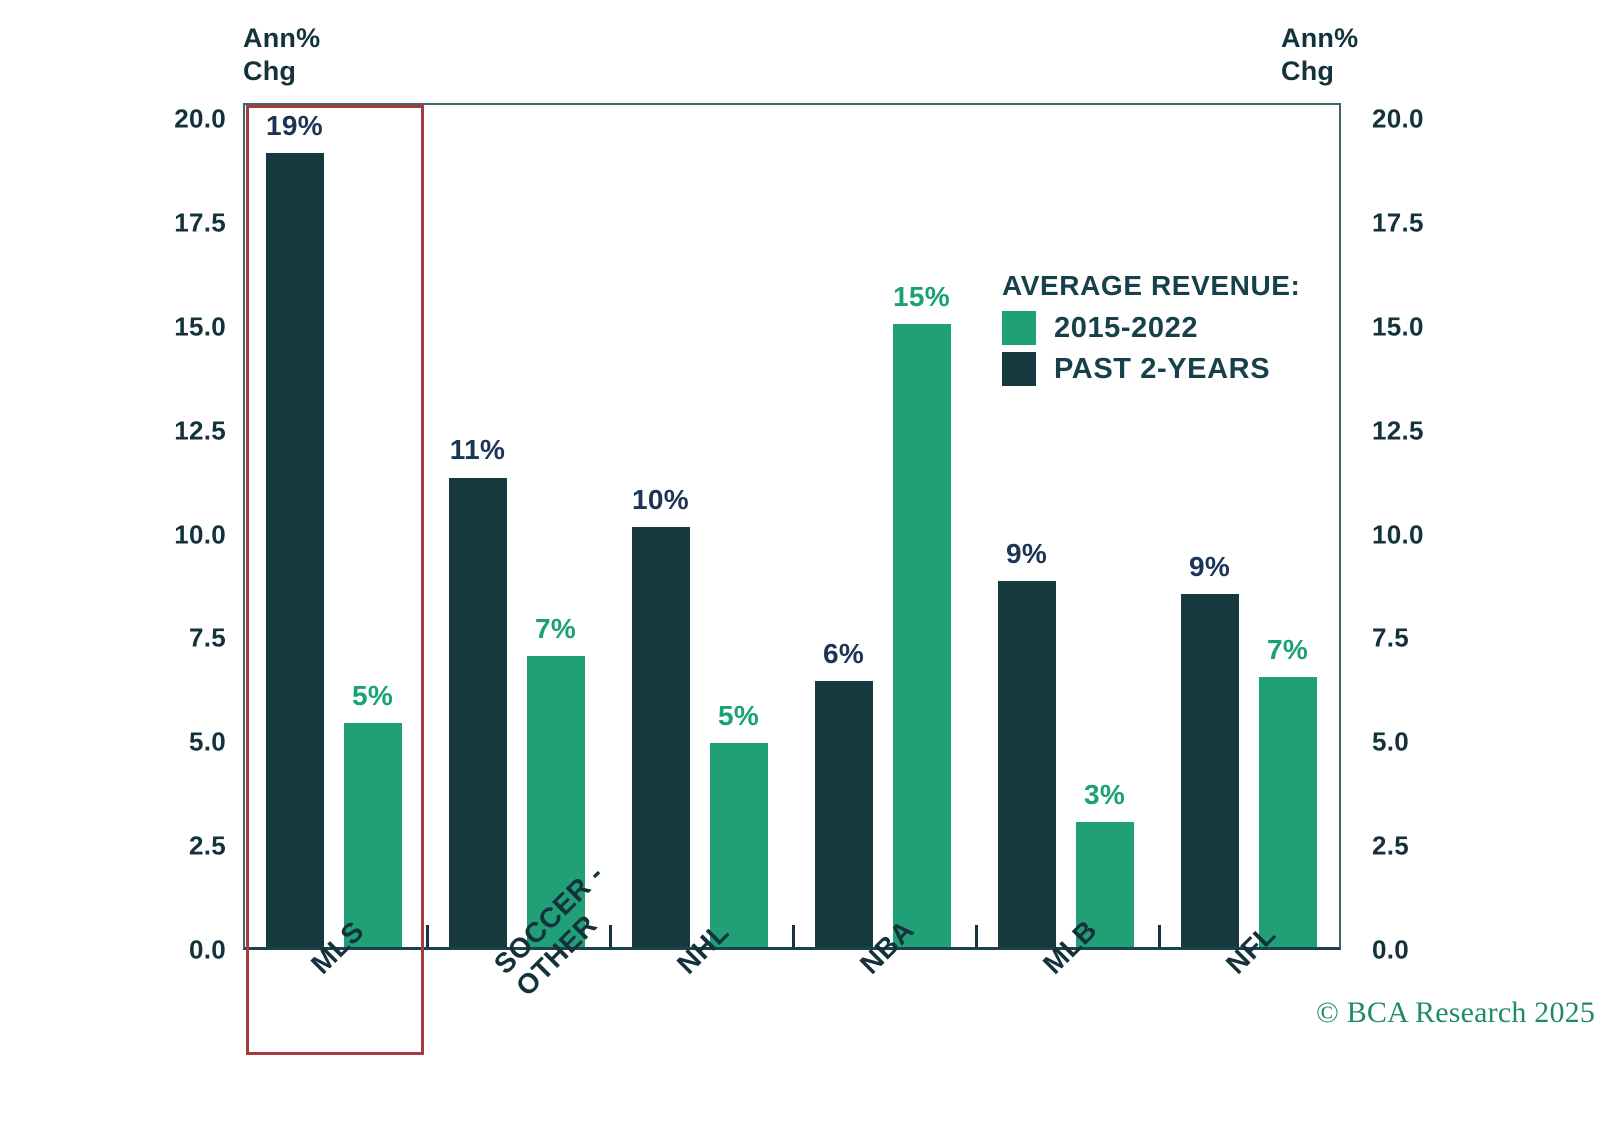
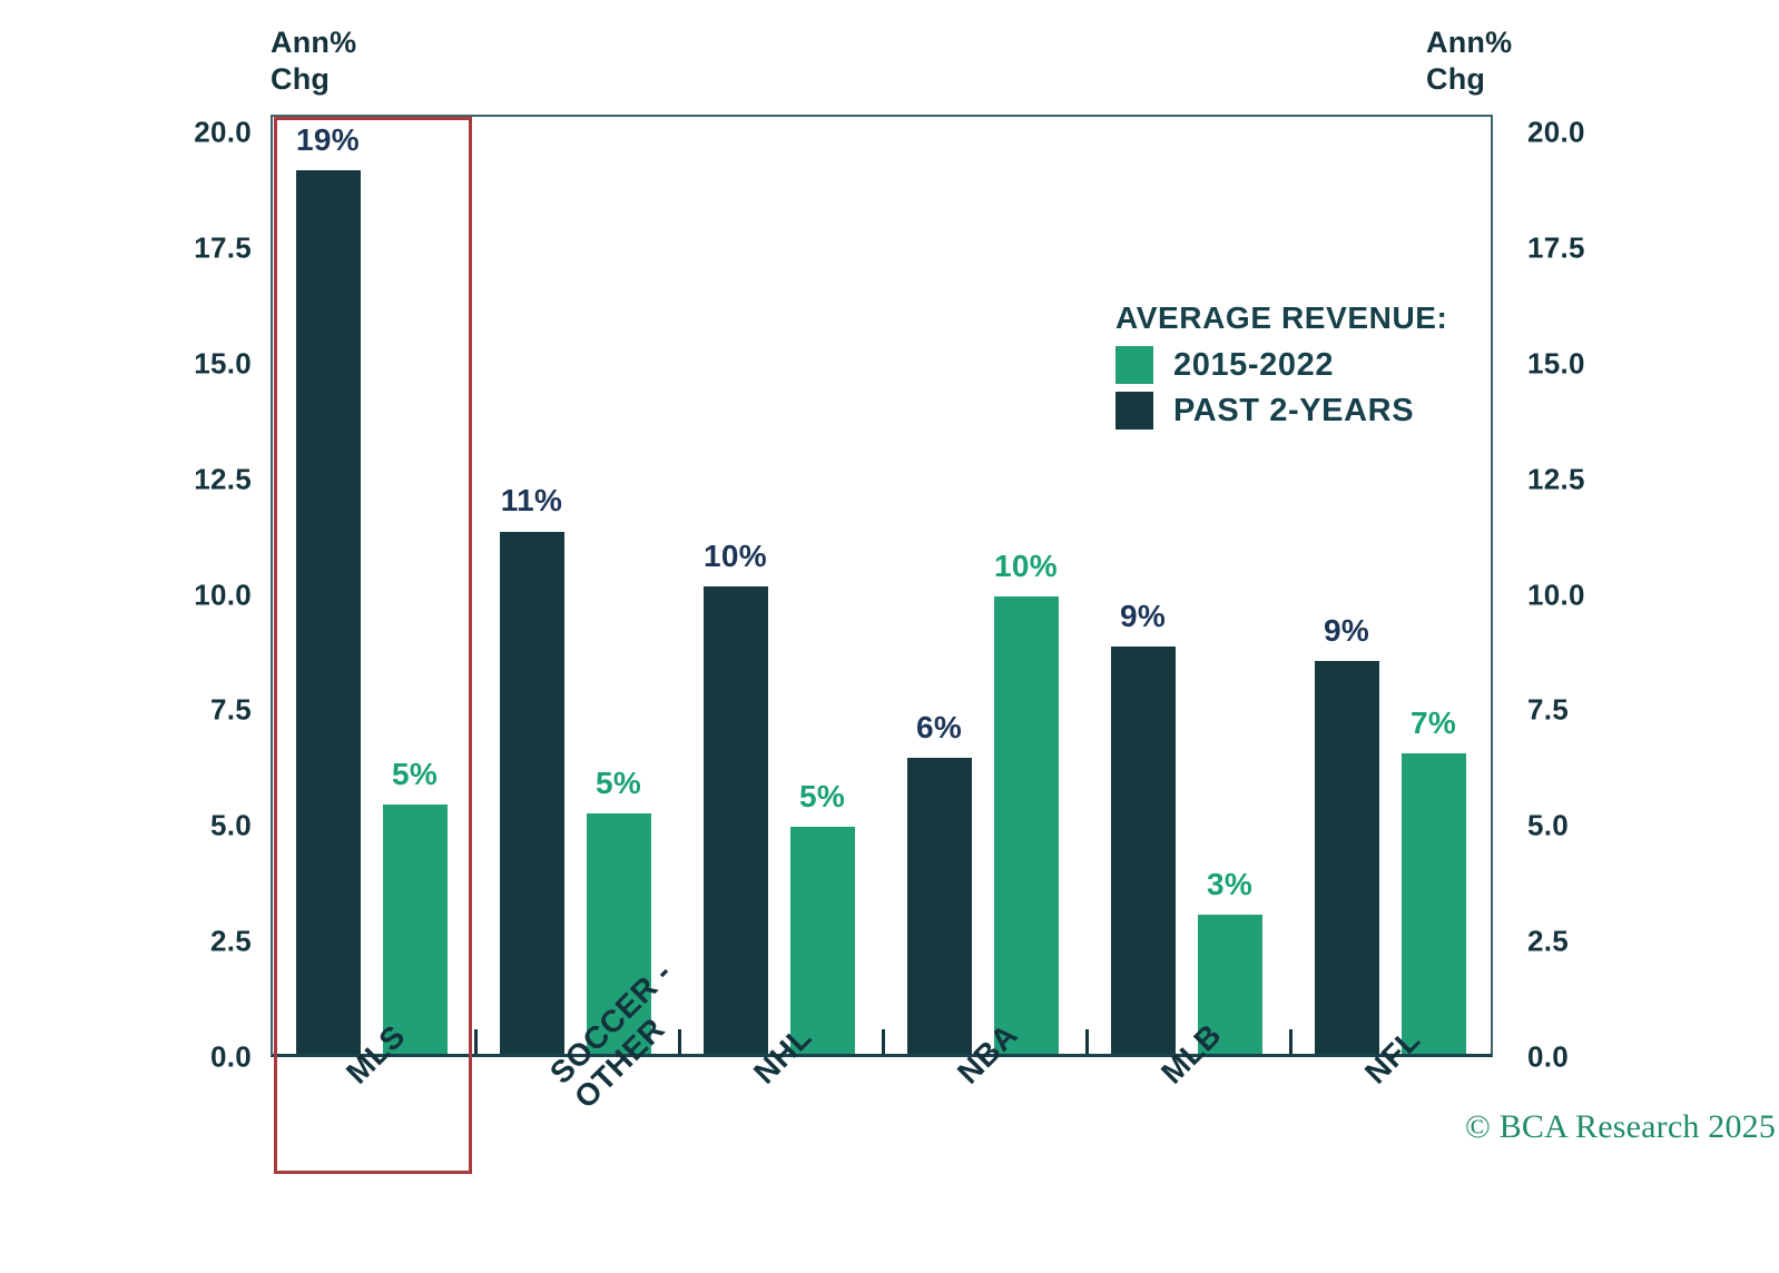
2015-2022/SOCCER - OTHER: 7% -> 5%
2015-2022/NBA: 15% -> 10%
